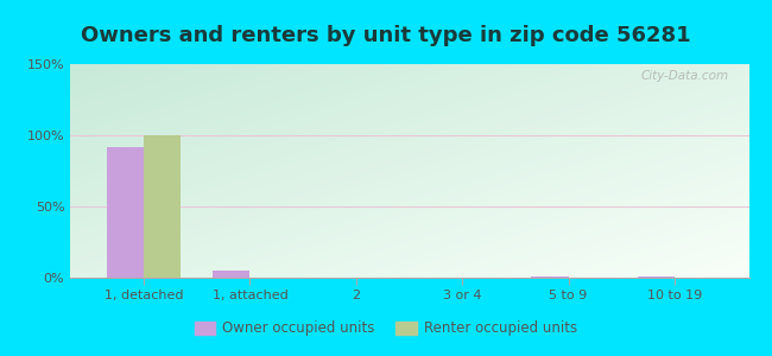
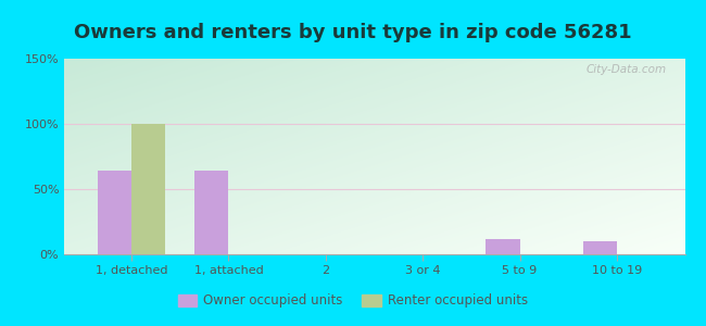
Owner occupied units/1, detached: 92% -> 64%
Owner occupied units/1, attached: 5% -> 64%
Owner occupied units/5 to 9: 1% -> 12%
Owner occupied units/10 to 19: 1% -> 10%
